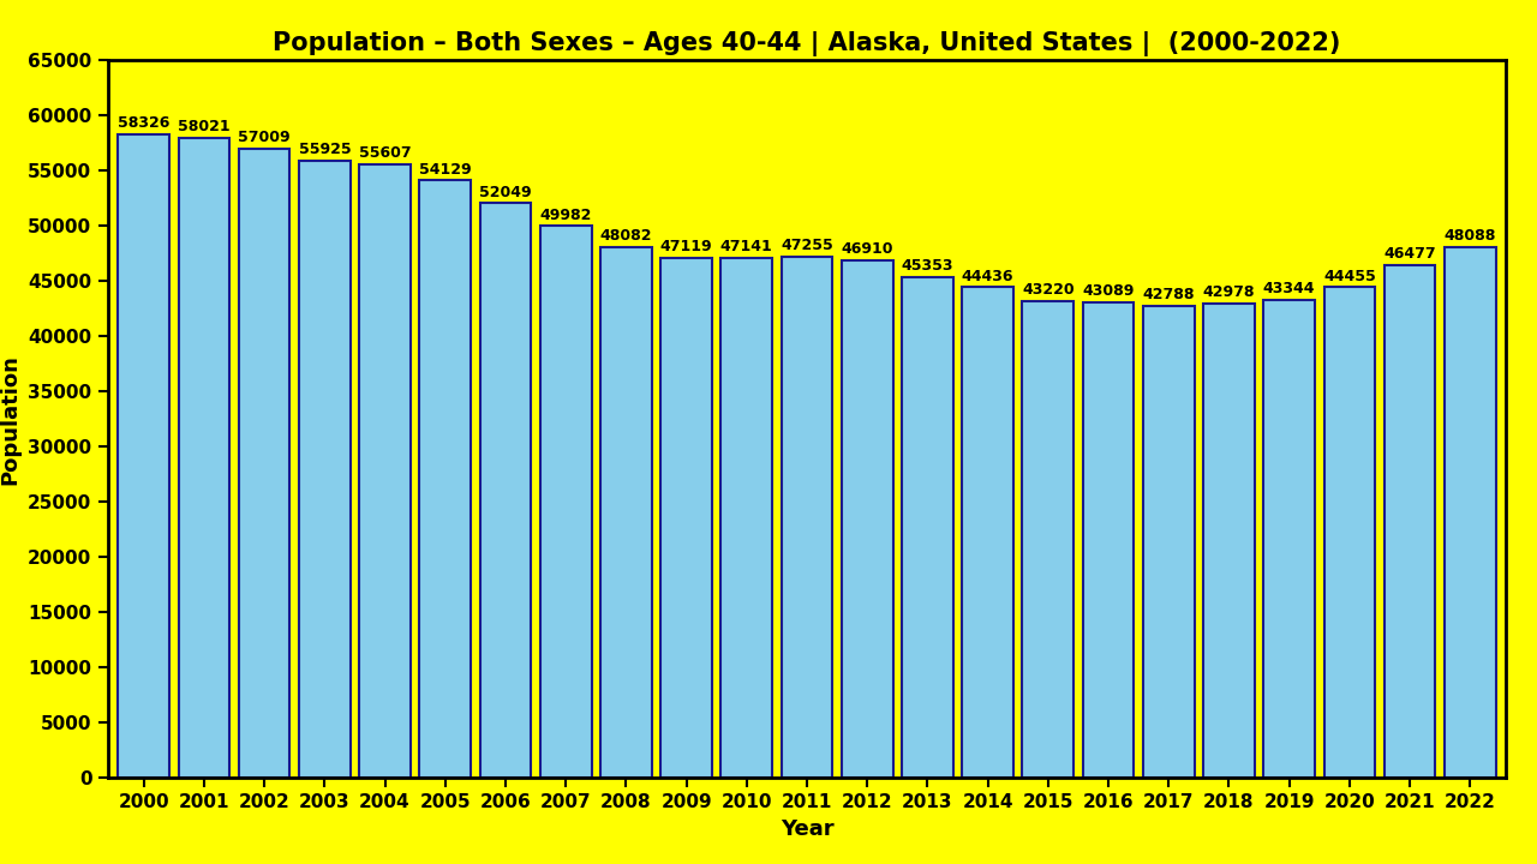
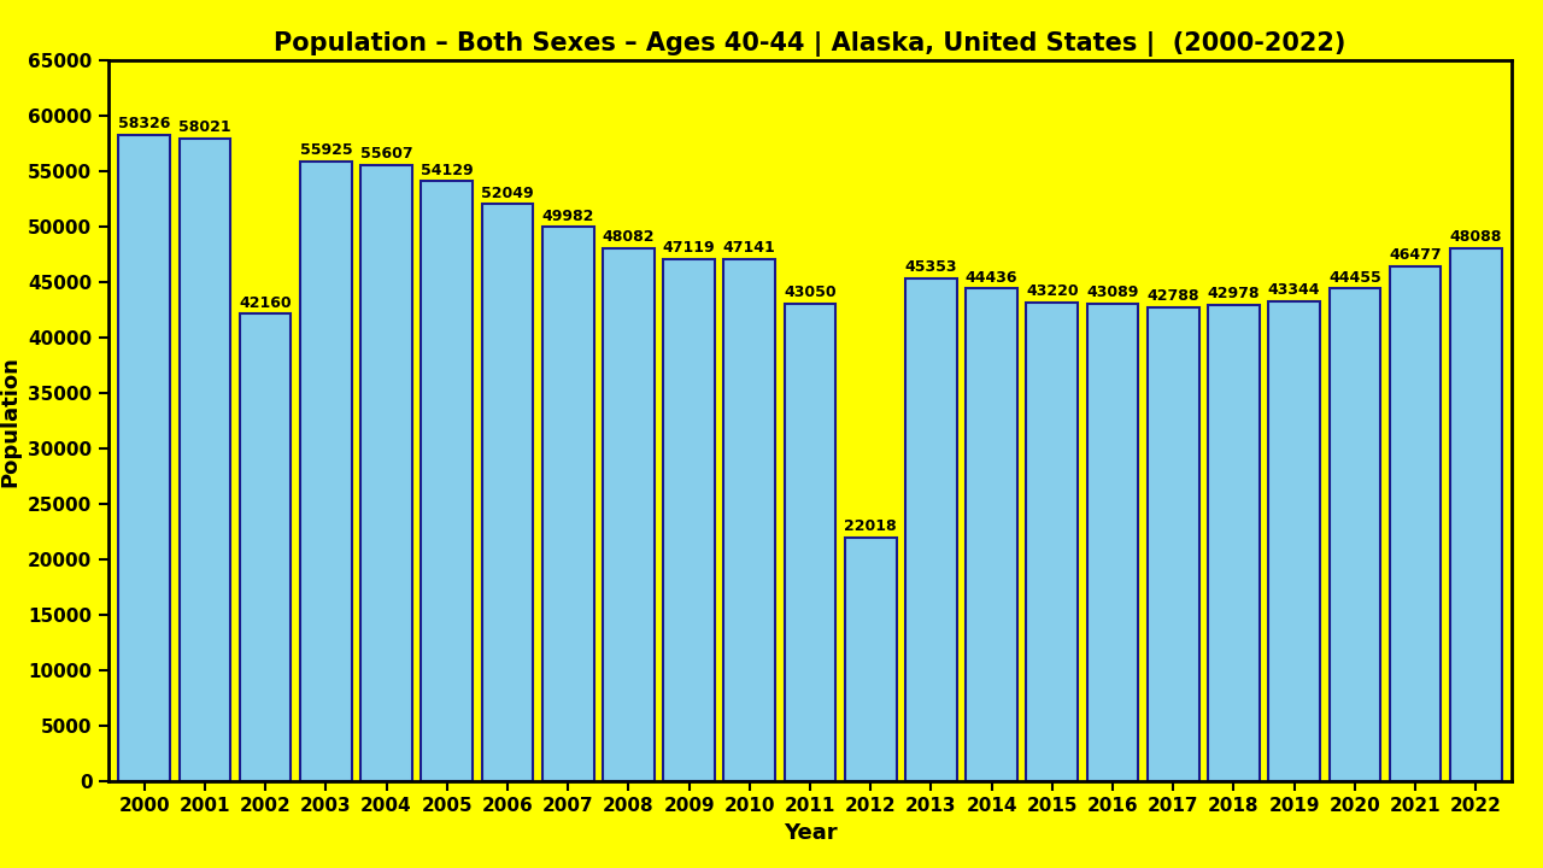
2002: 57009 -> 42160
2011: 47255 -> 43050
2012: 46910 -> 22018
